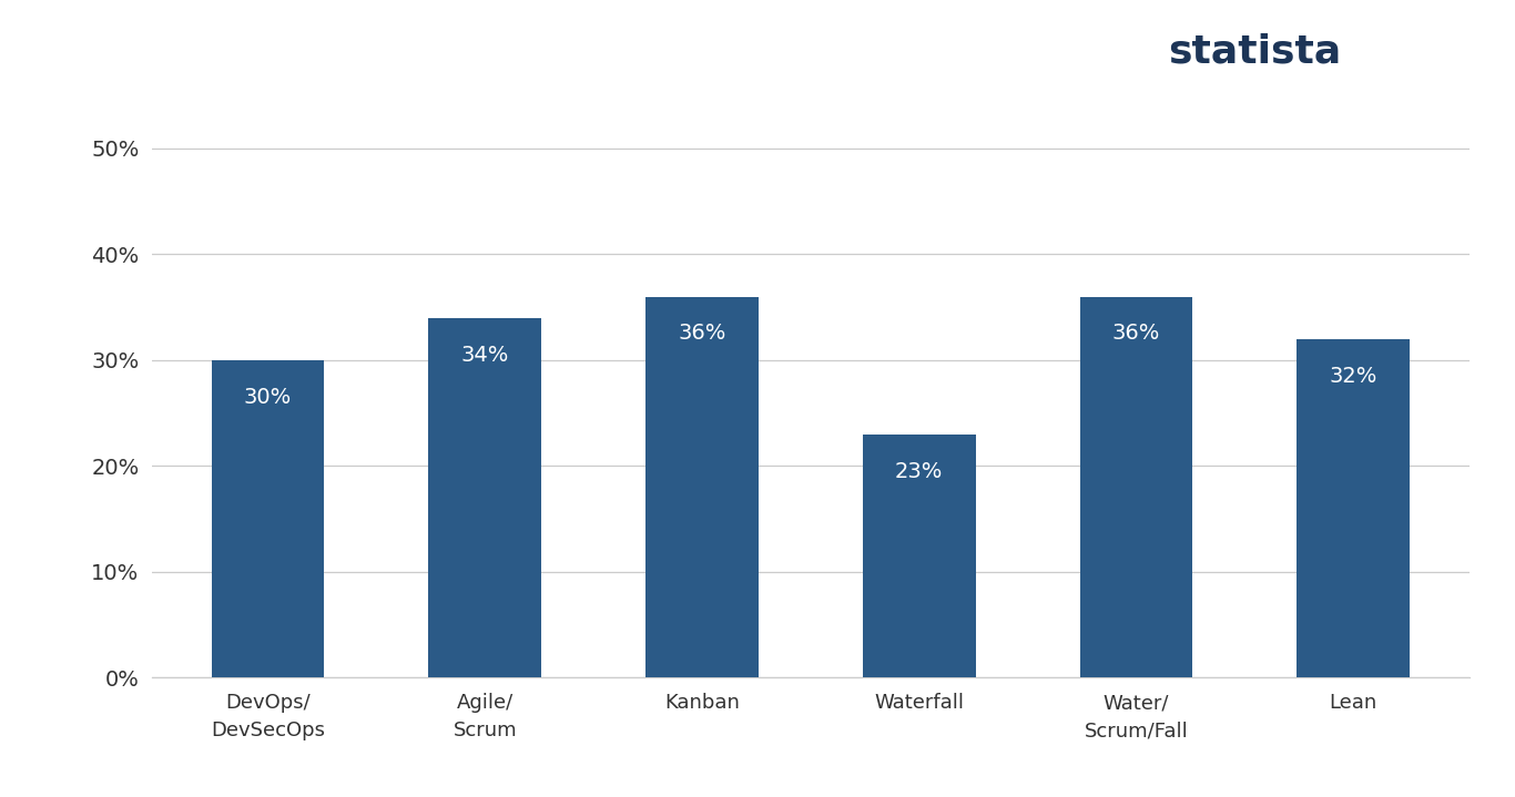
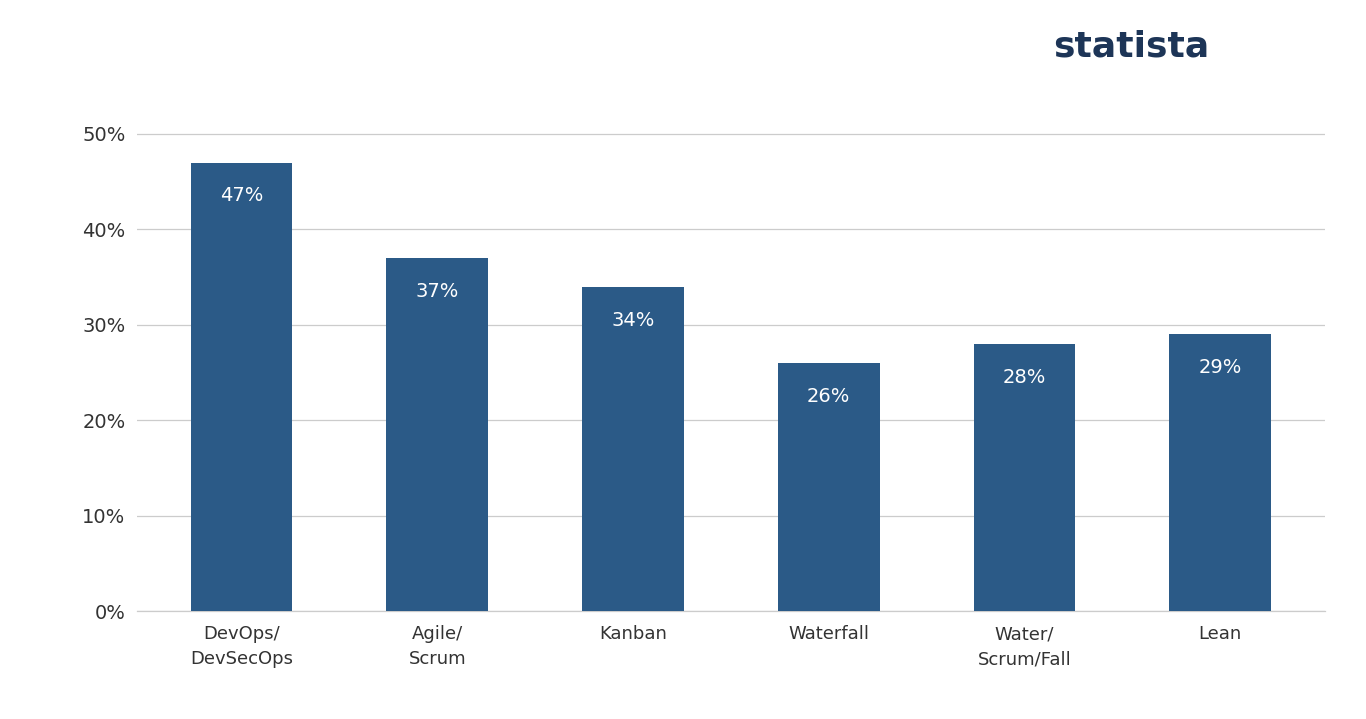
DevOps/ DevSecOps: 30% -> 47%
Agile/ Scrum: 34% -> 37%
Kanban: 36% -> 34%
Waterfall: 23% -> 26%
Water/ Scrum/Fall: 36% -> 28%
Lean: 32% -> 29%
